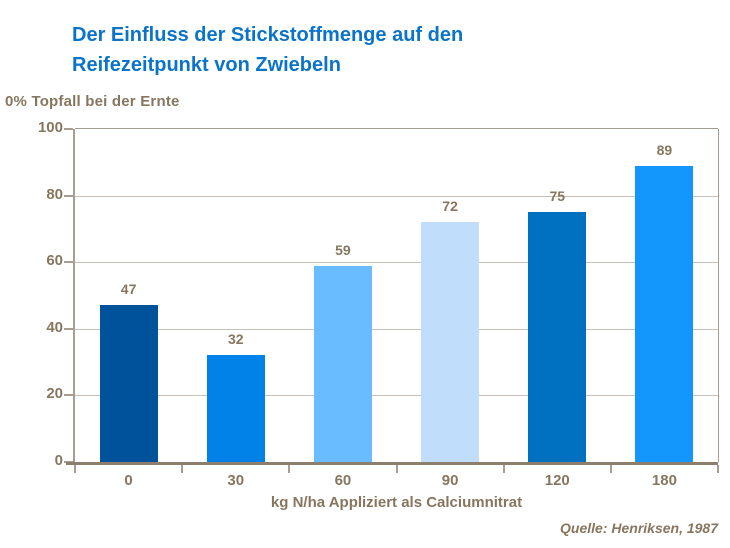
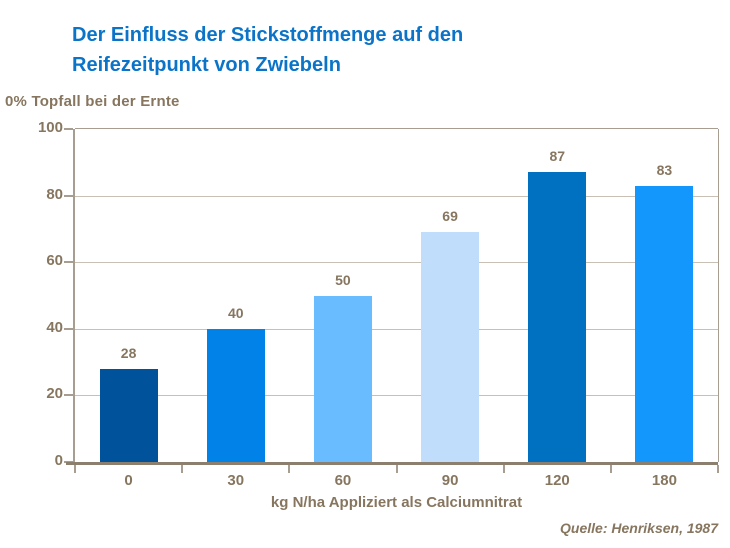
0: 47 -> 28
30: 32 -> 40
60: 59 -> 50
90: 72 -> 69
120: 75 -> 87
180: 89 -> 83
